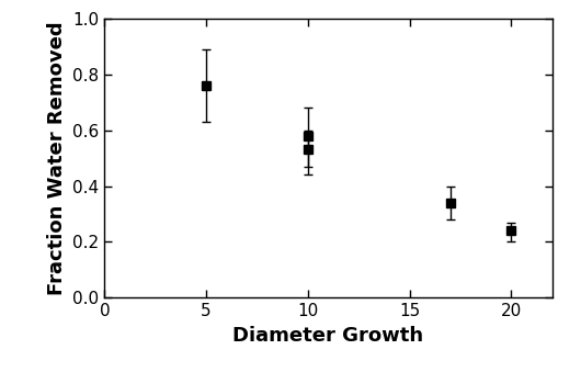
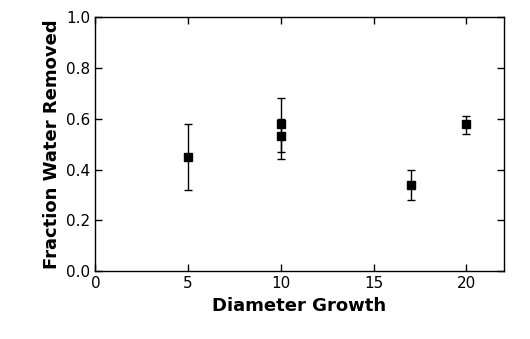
5: 0.76 -> 0.45
20: 0.24 -> 0.58
